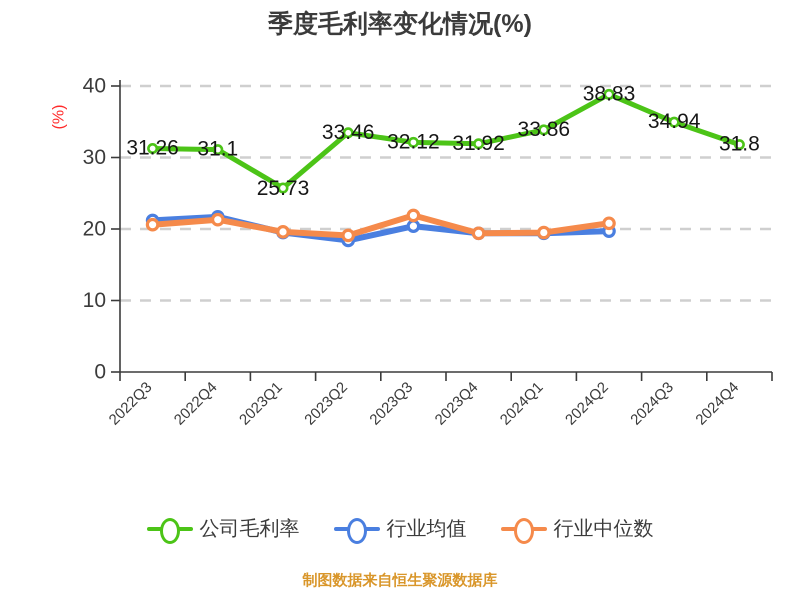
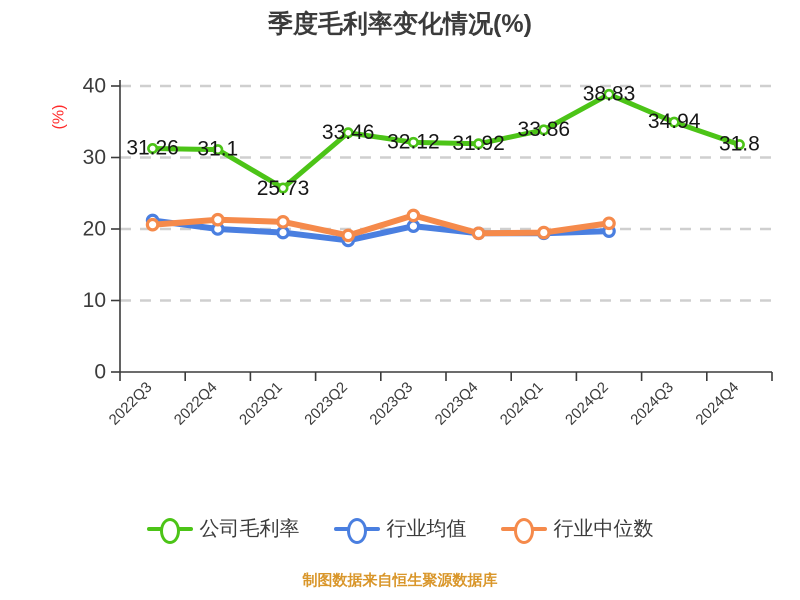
行业均值/2022Q4: 22 -> 20
行业中位数/2023Q1: 20 -> 21
